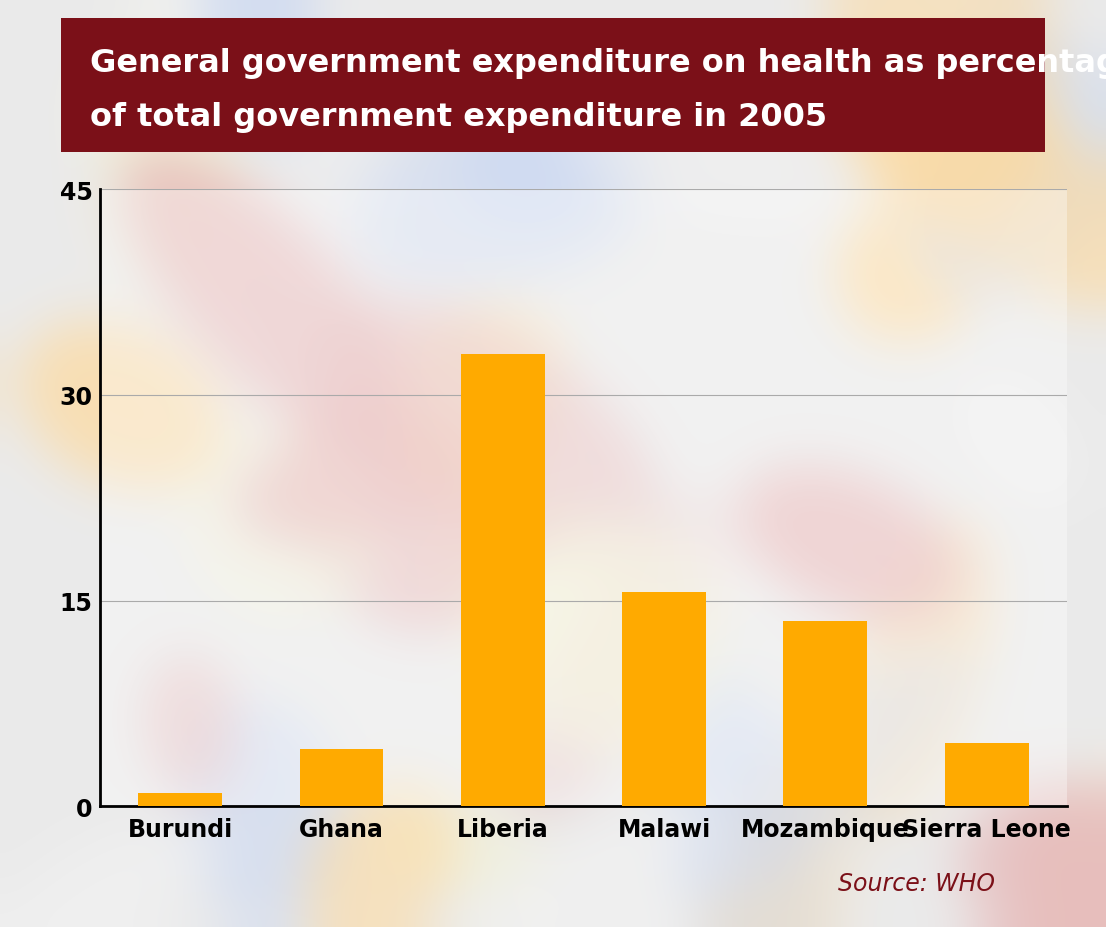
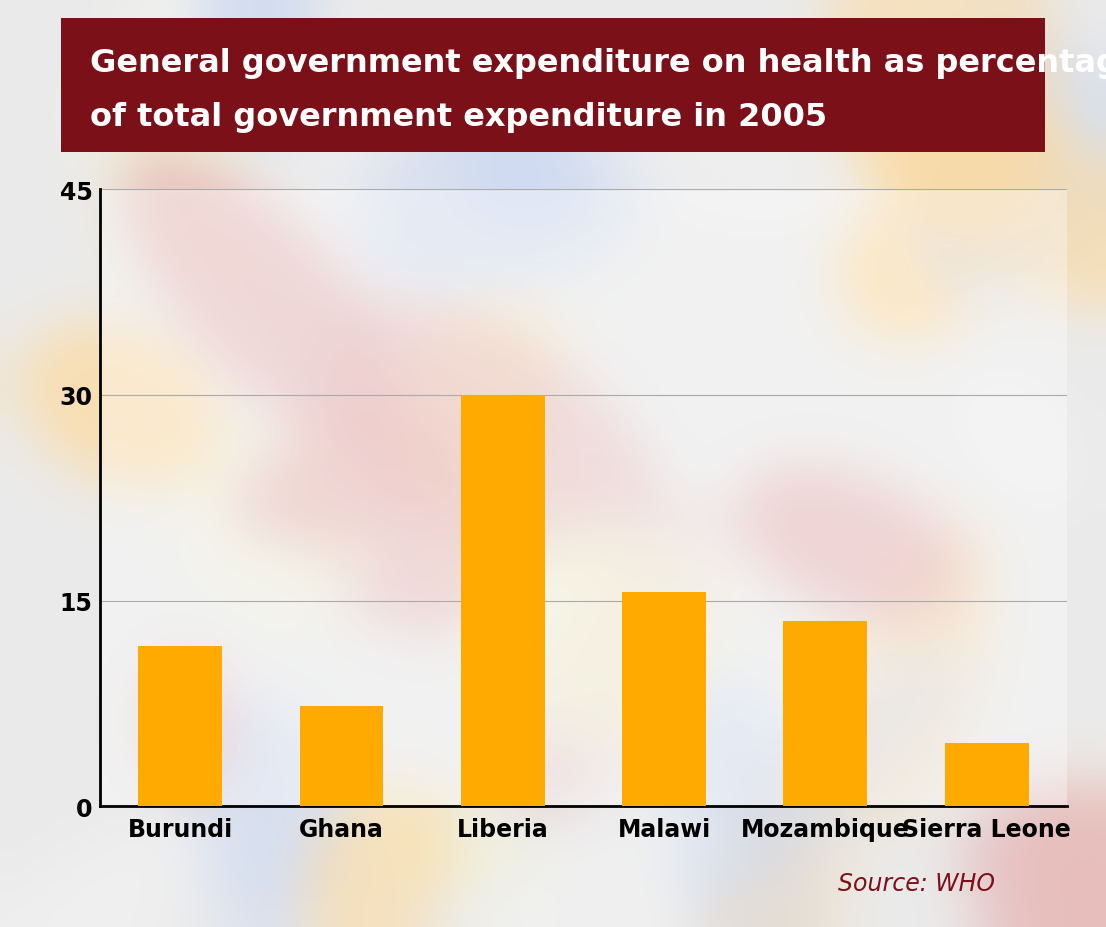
Burundi: 1.0 -> 11.7
Ghana: 4.2 -> 7.3
Liberia: 33.0 -> 30.0
